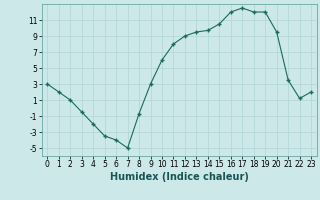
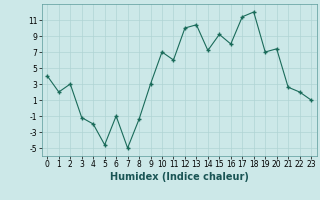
0: 3.0 -> 4.0
2: 1.0 -> 3.0
3: -0.5 -> -1.2
5: -3.5 -> -4.6
6: -4.0 -> -1.0
8: -0.7 -> -1.4
10: 6.0 -> 7.0
11: 8.0 -> 6.0
12: 9.0 -> 10.0
13: 9.5 -> 10.4
14: 9.7 -> 7.2
15: 10.5 -> 9.2
16: 12.0 -> 8.0
17: 12.5 -> 11.4
19: 12.0 -> 7.0
20: 9.5 -> 7.4
21: 3.5 -> 2.6
22: 1.2 -> 2.0
23: 2.0 -> 1.0
